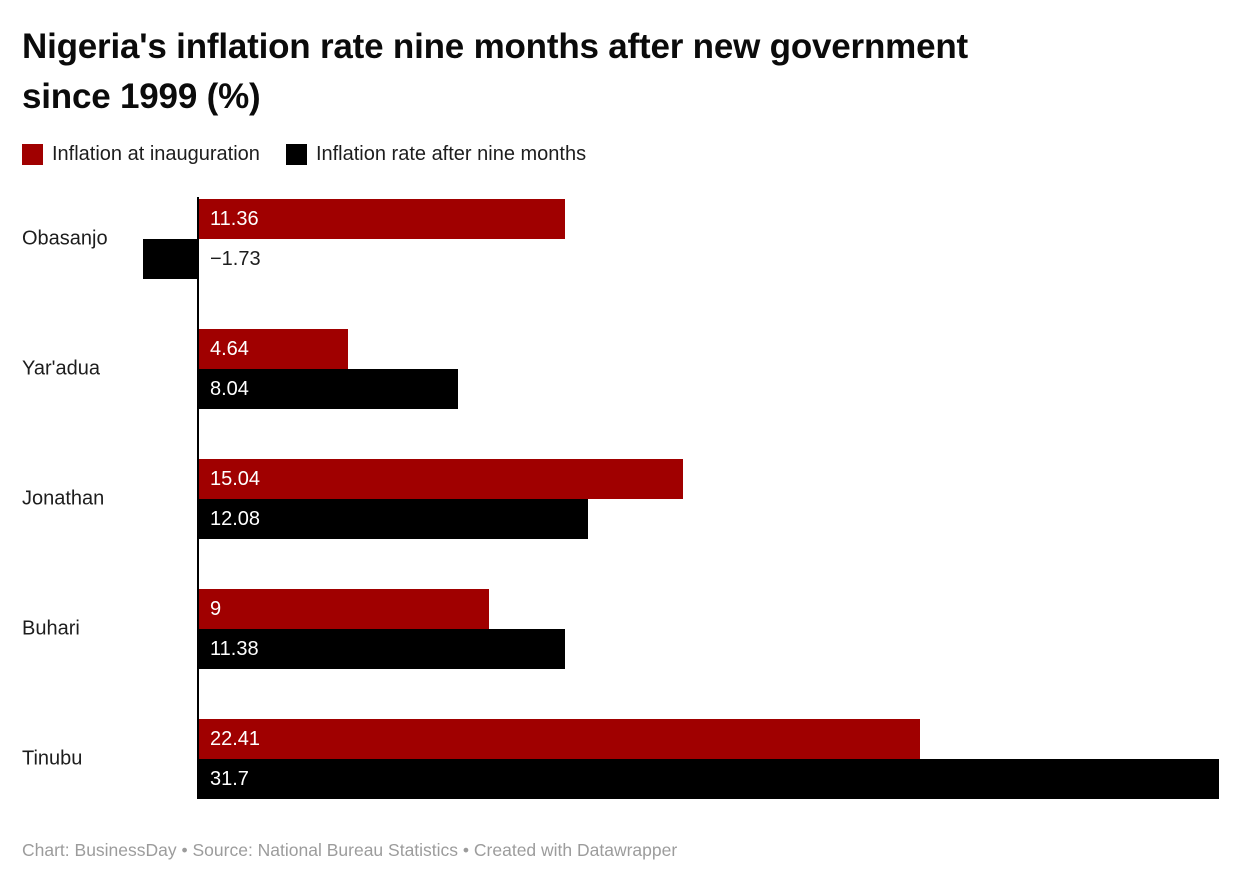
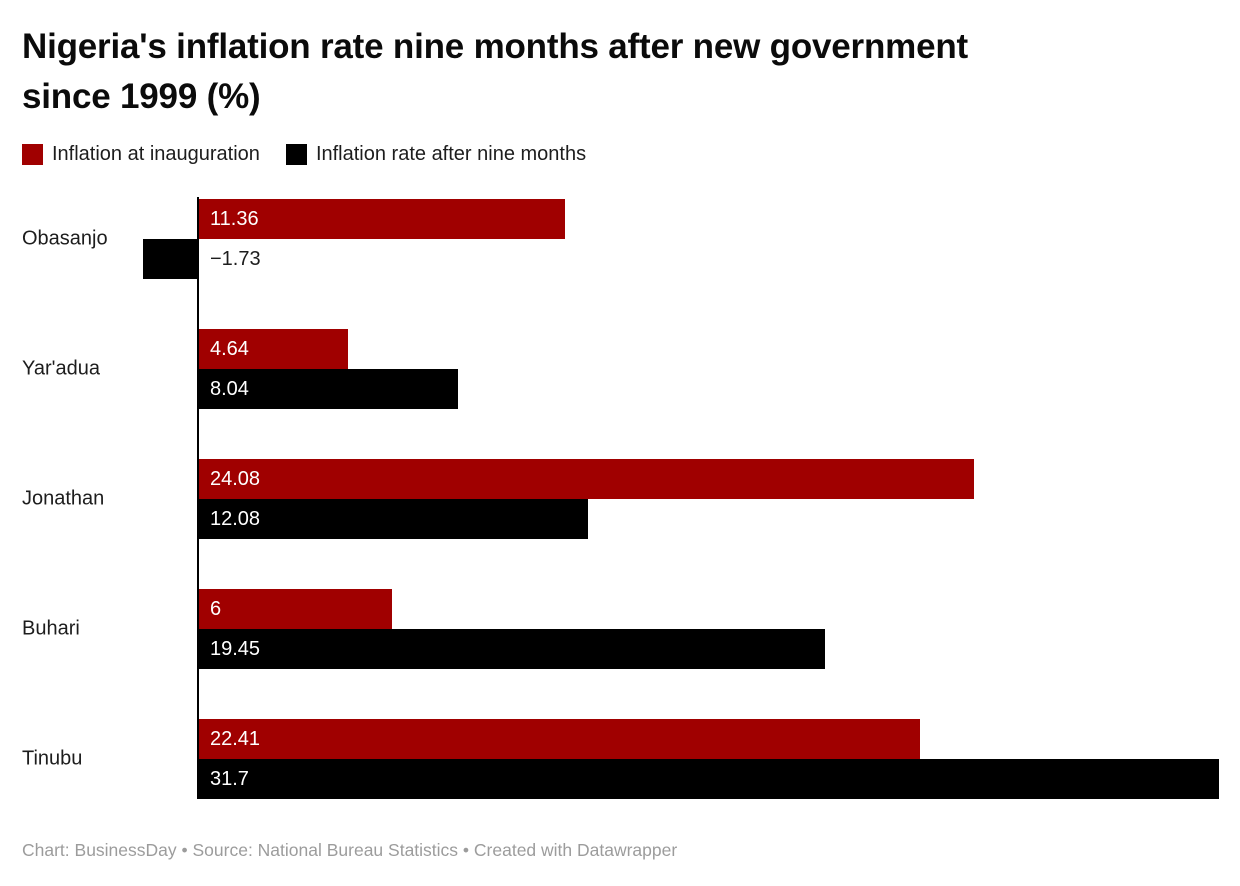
Inflation at inauguration/Jonathan: 15.04 -> 24.08
Inflation at inauguration/Buhari: 9 -> 6
Inflation rate after nine months/Buhari: 11.38 -> 19.45
